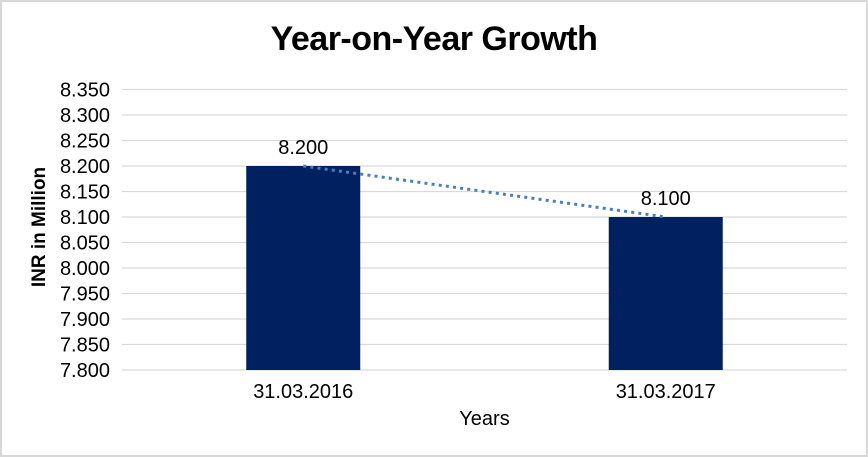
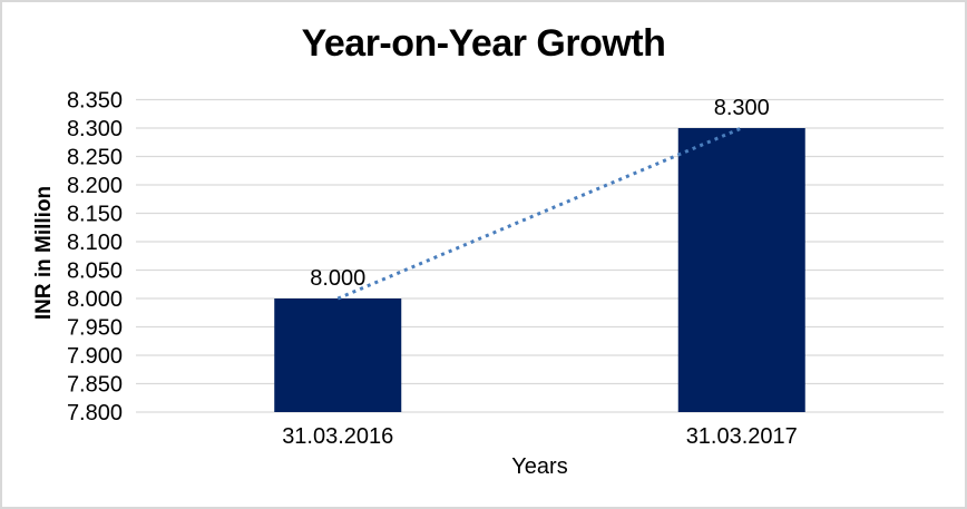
31.03.2016: 8.200 -> 8.000
31.03.2017: 8.100 -> 8.300
